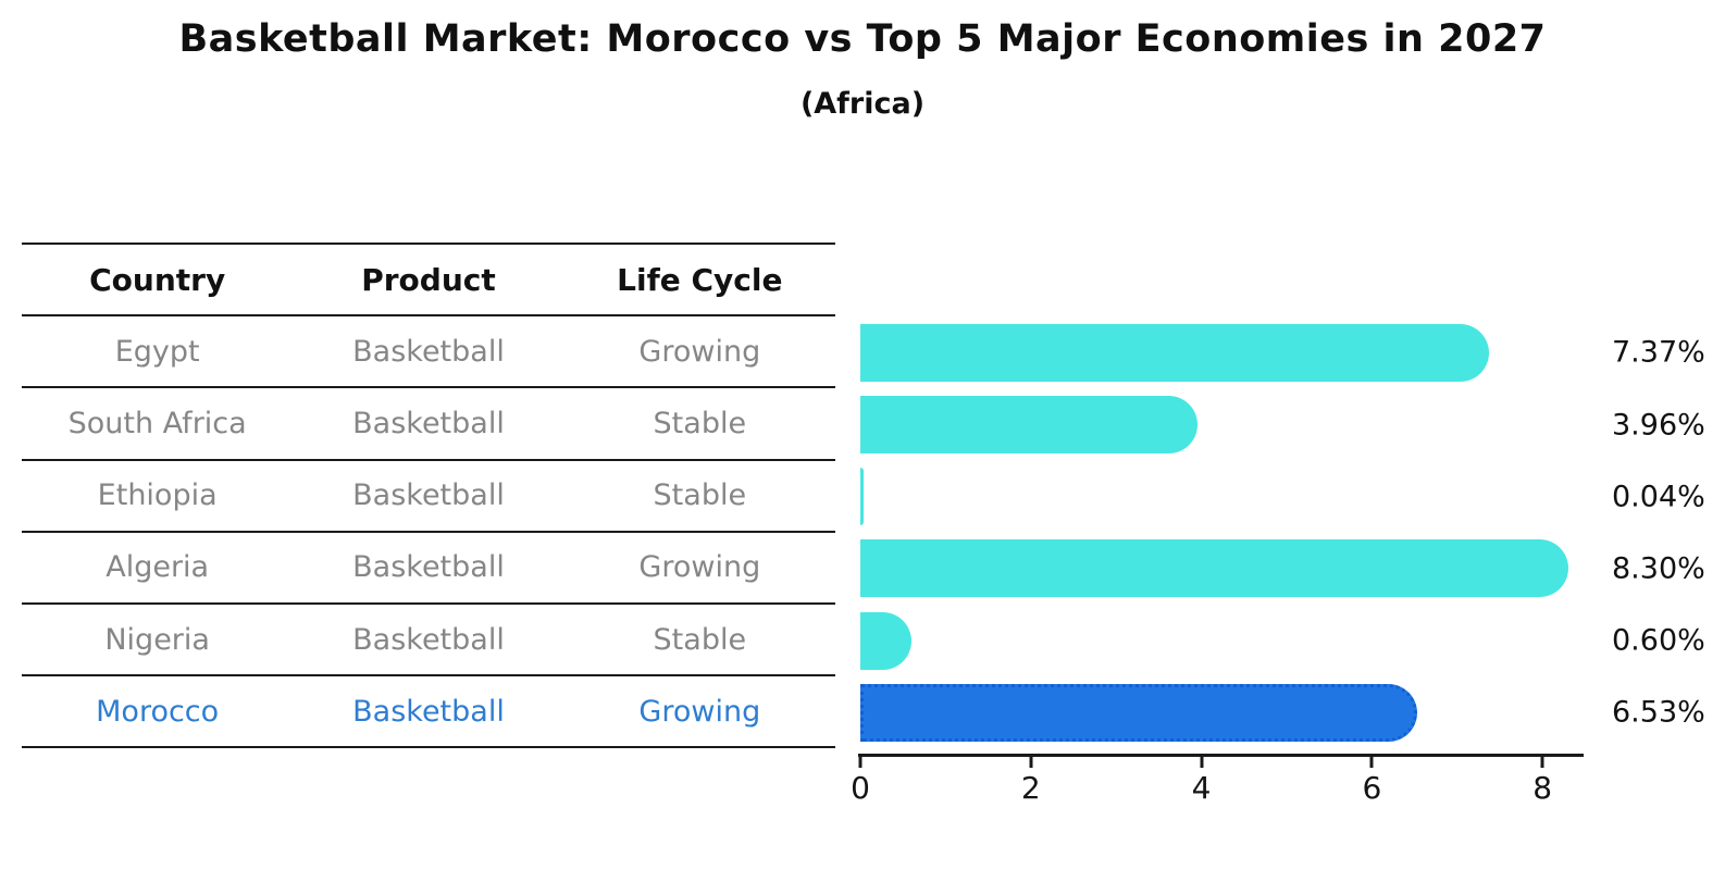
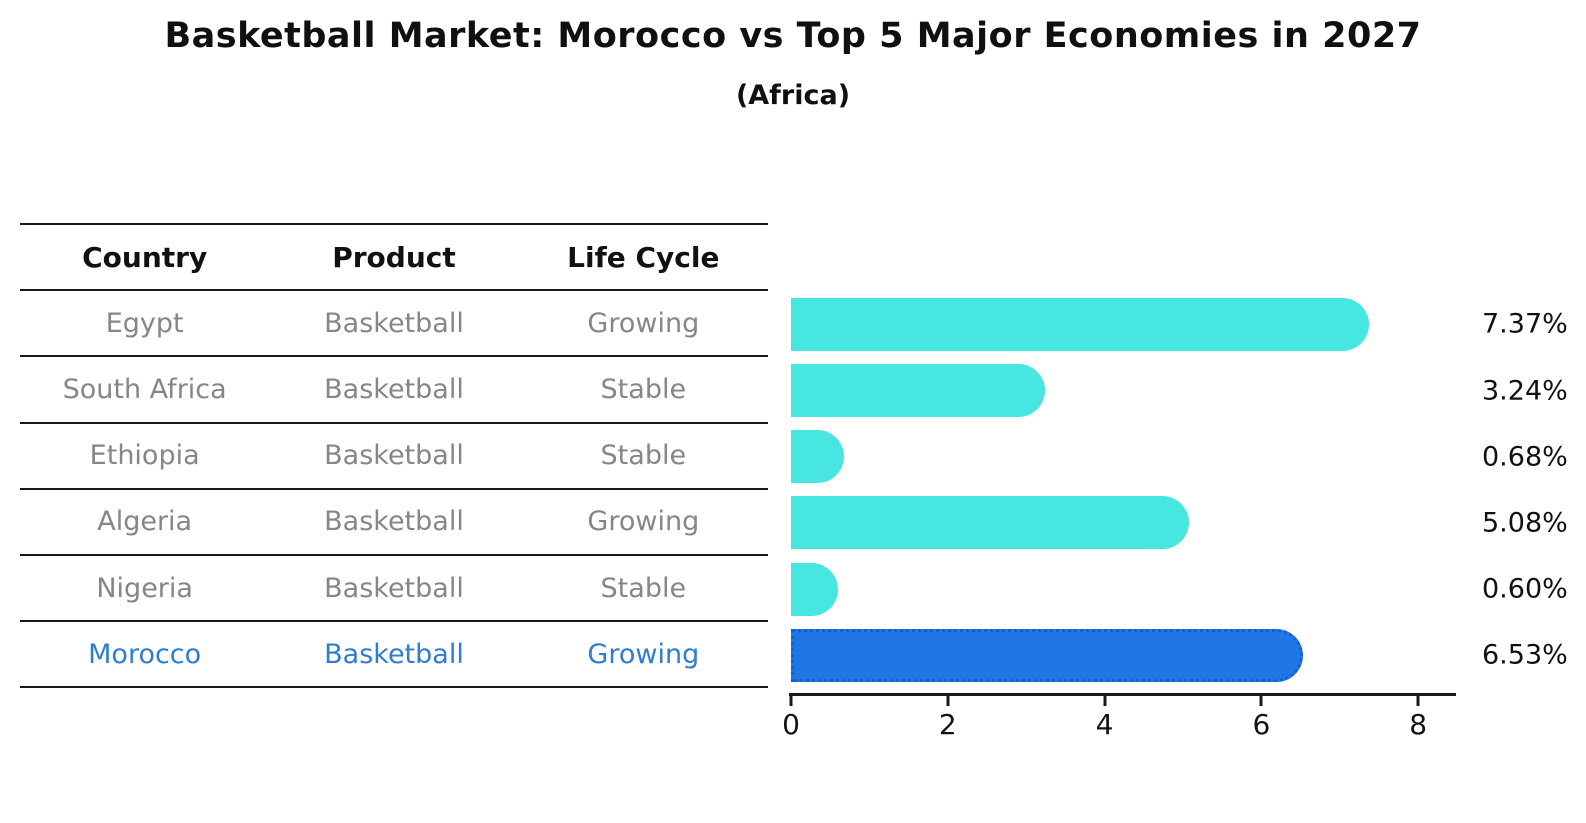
South Africa: 3.96% -> 3.24%
Ethiopia: 0.04% -> 0.68%
Algeria: 8.30% -> 5.08%
